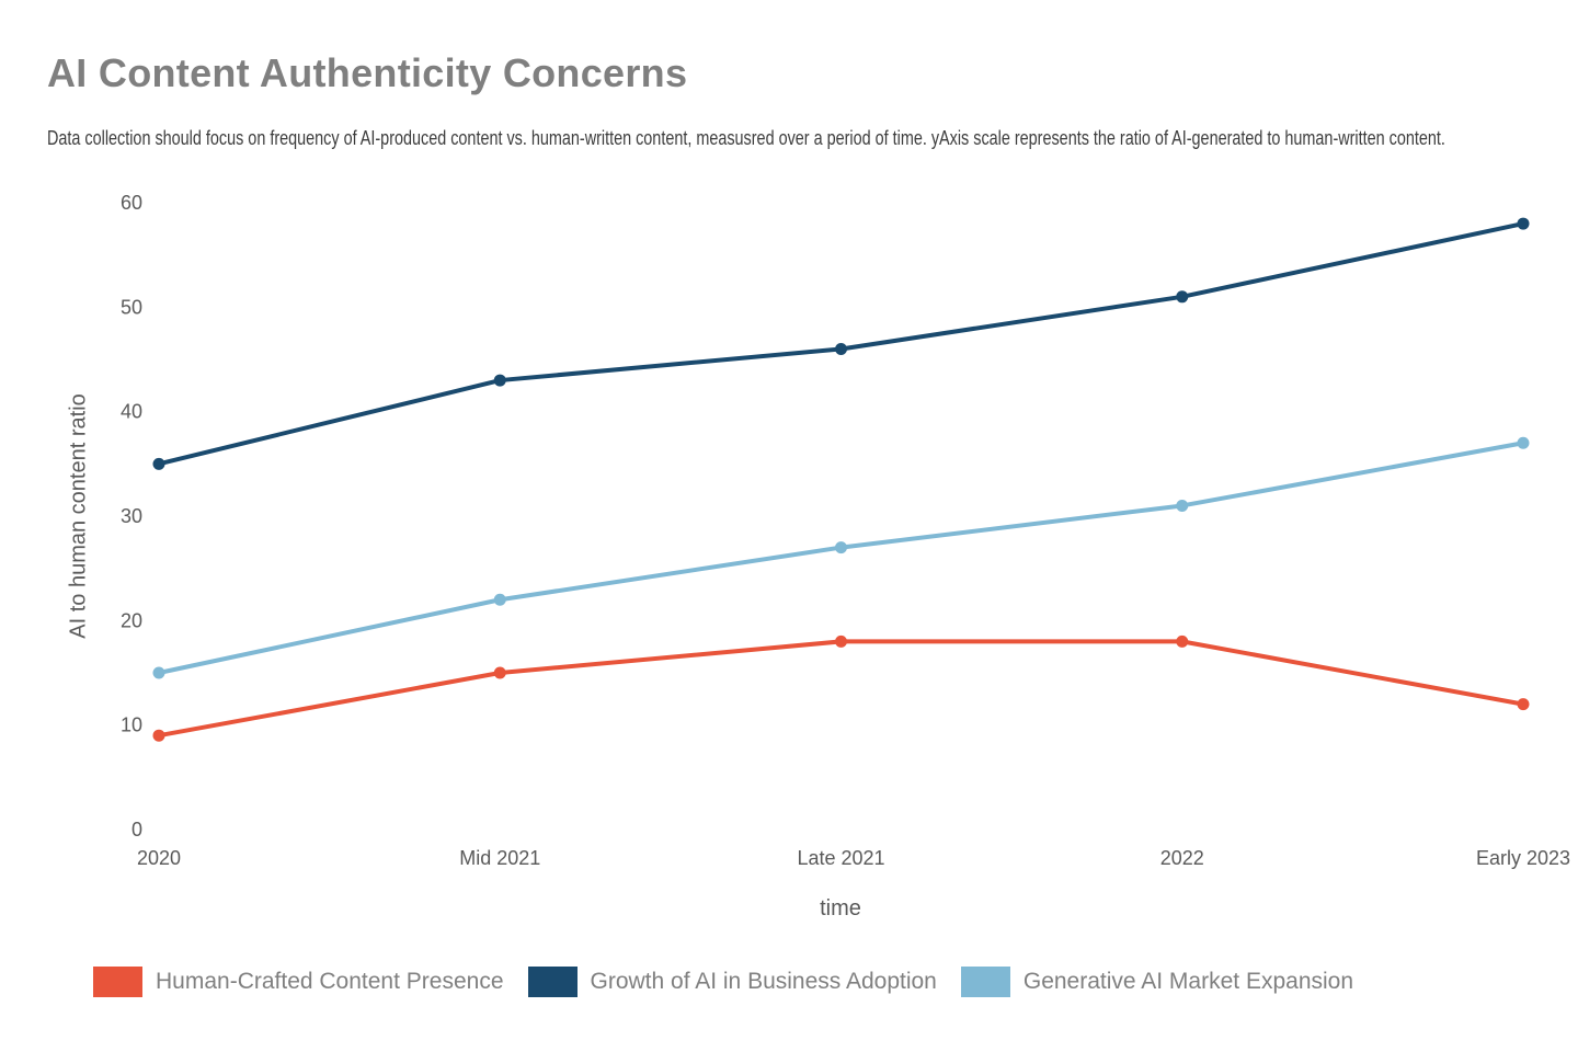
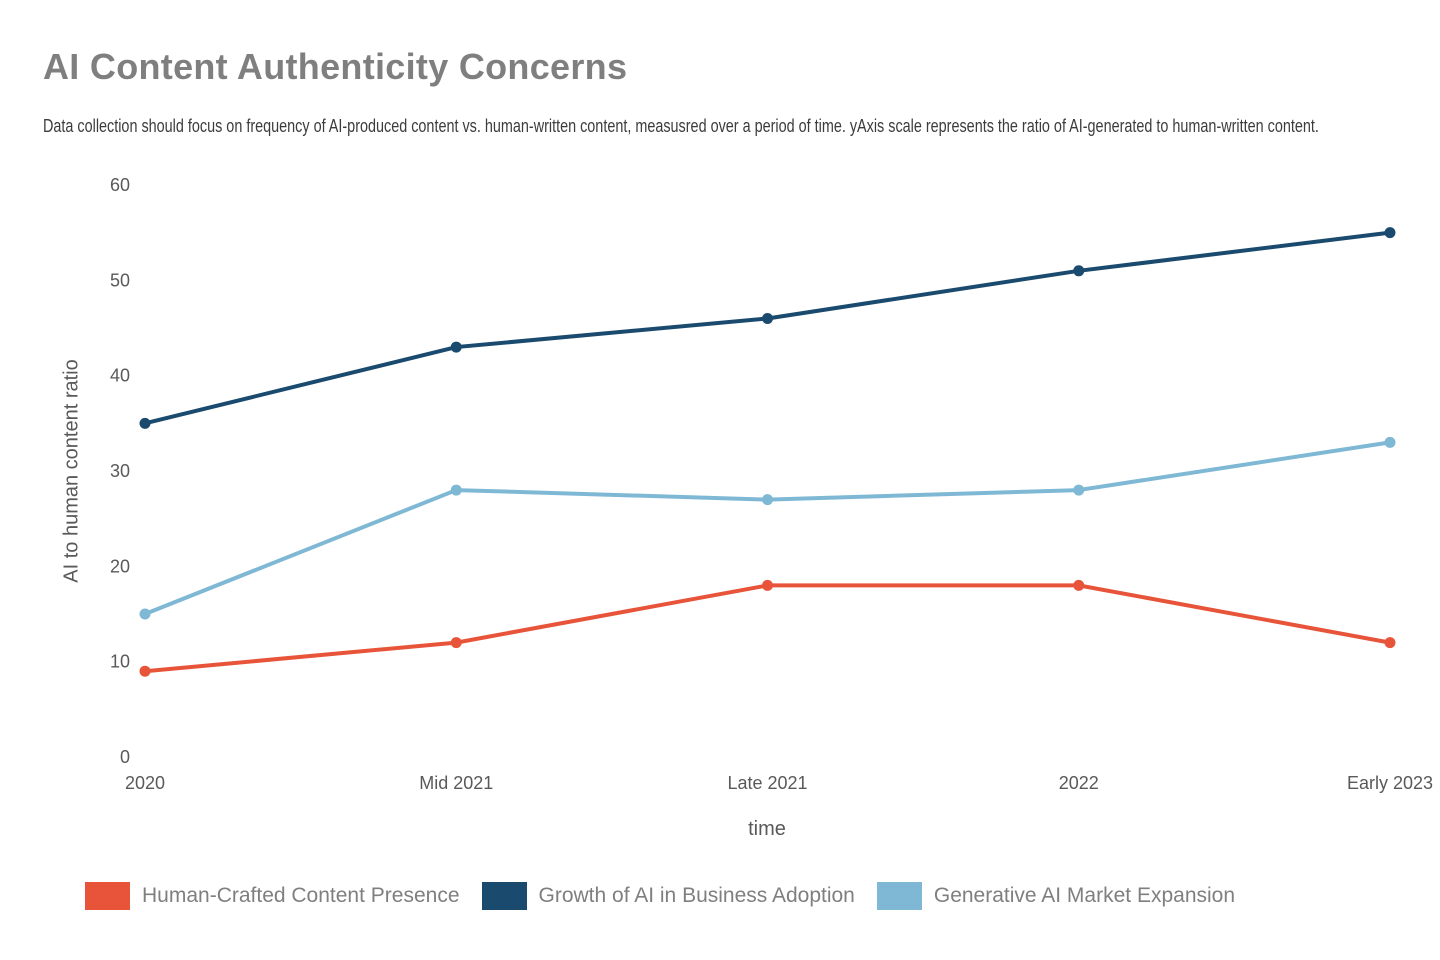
Human-Crafted Content Presence/Mid 2021: 15 -> 12
Generative AI Market Expansion/Mid 2021: 22 -> 28
Generative AI Market Expansion/2022: 31 -> 28
Growth of AI in Business Adoption/Early 2023: 58 -> 55
Generative AI Market Expansion/Early 2023: 37 -> 33
